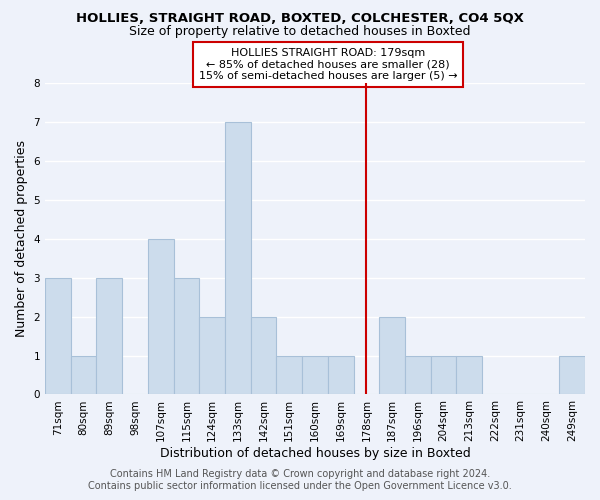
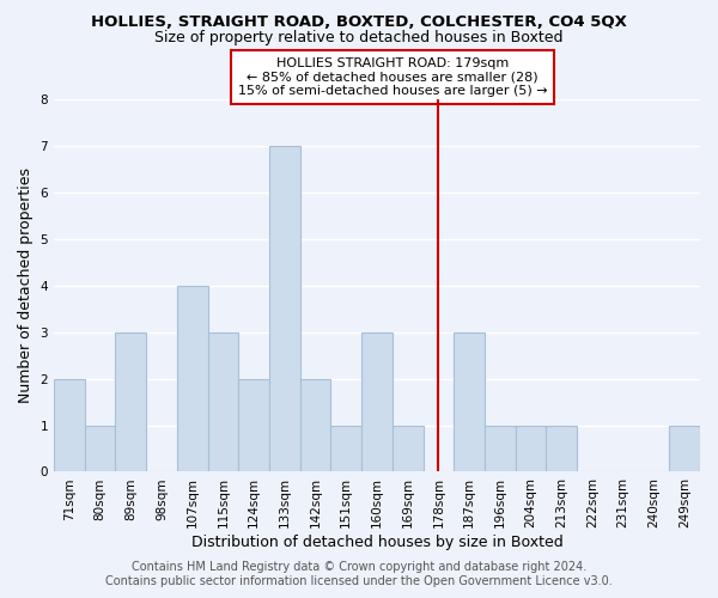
71sqm: 3 -> 2
160sqm: 1 -> 3
187sqm: 2 -> 3
